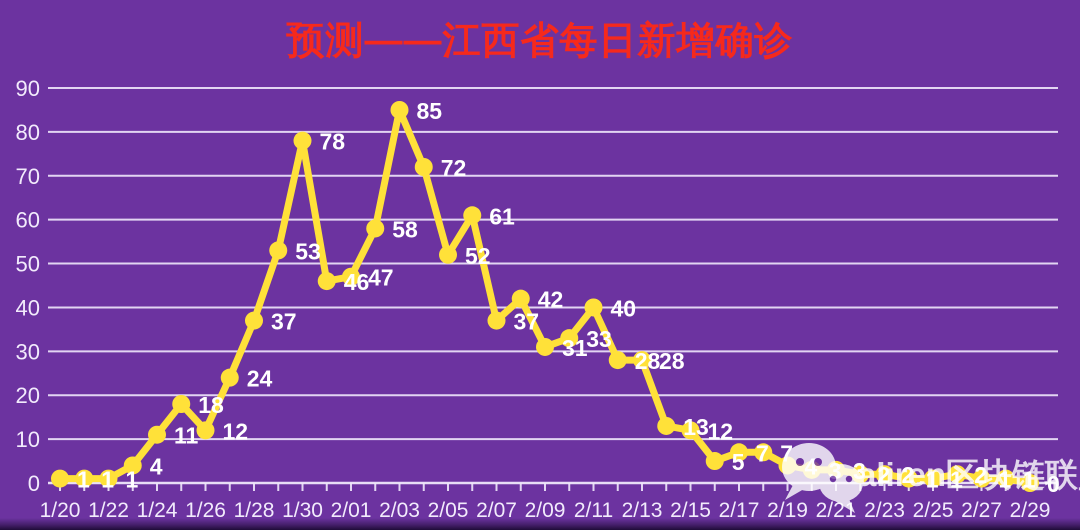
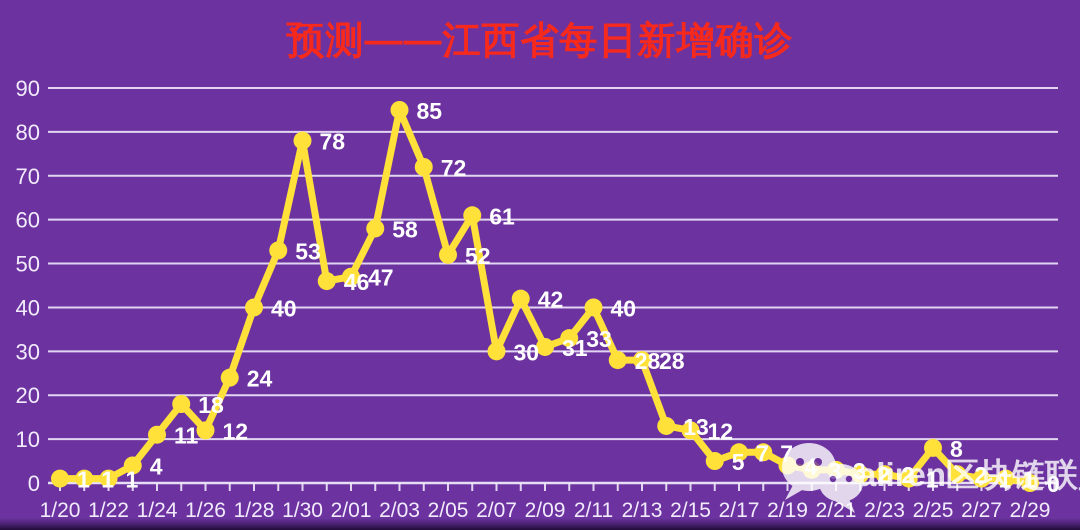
1/28: 37 -> 40
2/07: 37 -> 30
2/25: 1 -> 8
